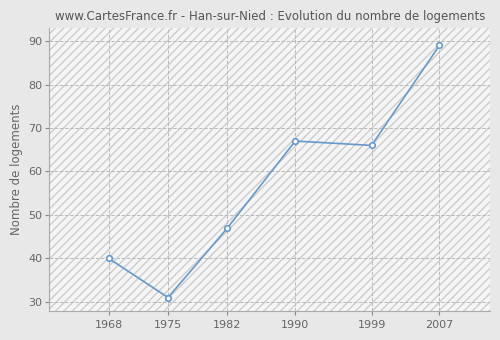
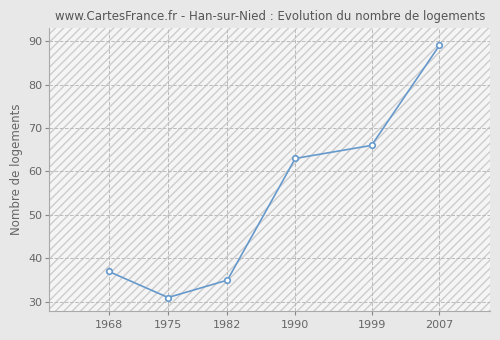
1968: 40 -> 37
1982: 47 -> 35
1990: 67 -> 63
